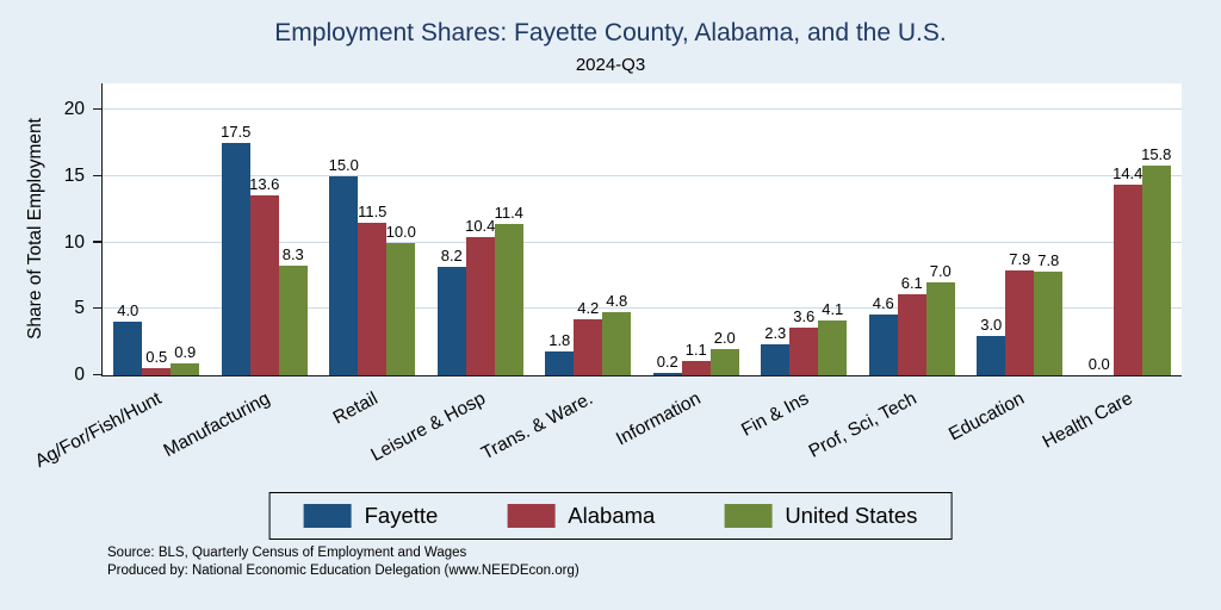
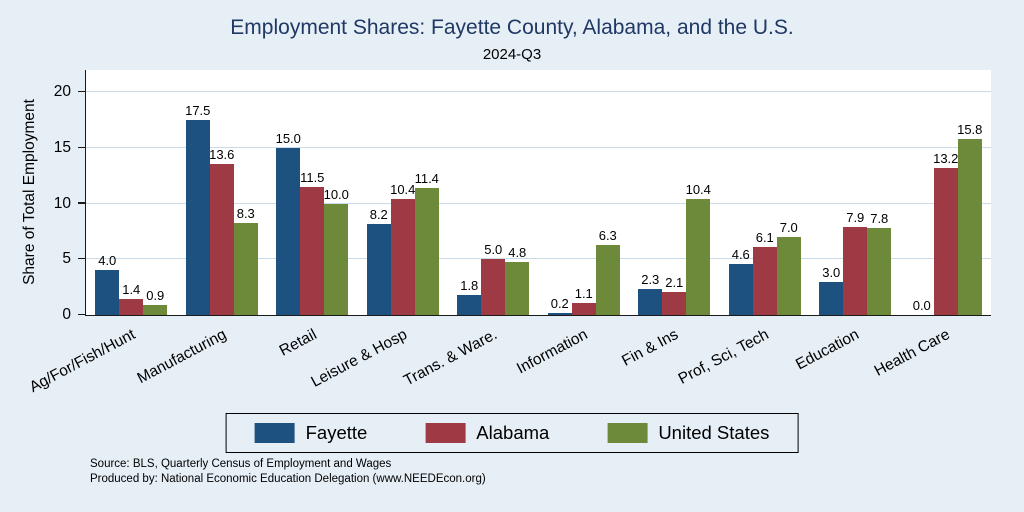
Alabama/Ag/For/Fish/Hunt: 0.5 -> 1.4
Alabama/Trans. & Ware.: 4.2 -> 5.0
United States/Information: 2.0 -> 6.3
Alabama/Fin & Ins: 3.6 -> 2.1
United States/Fin & Ins: 4.1 -> 10.4
Alabama/Health Care: 14.4 -> 13.2
